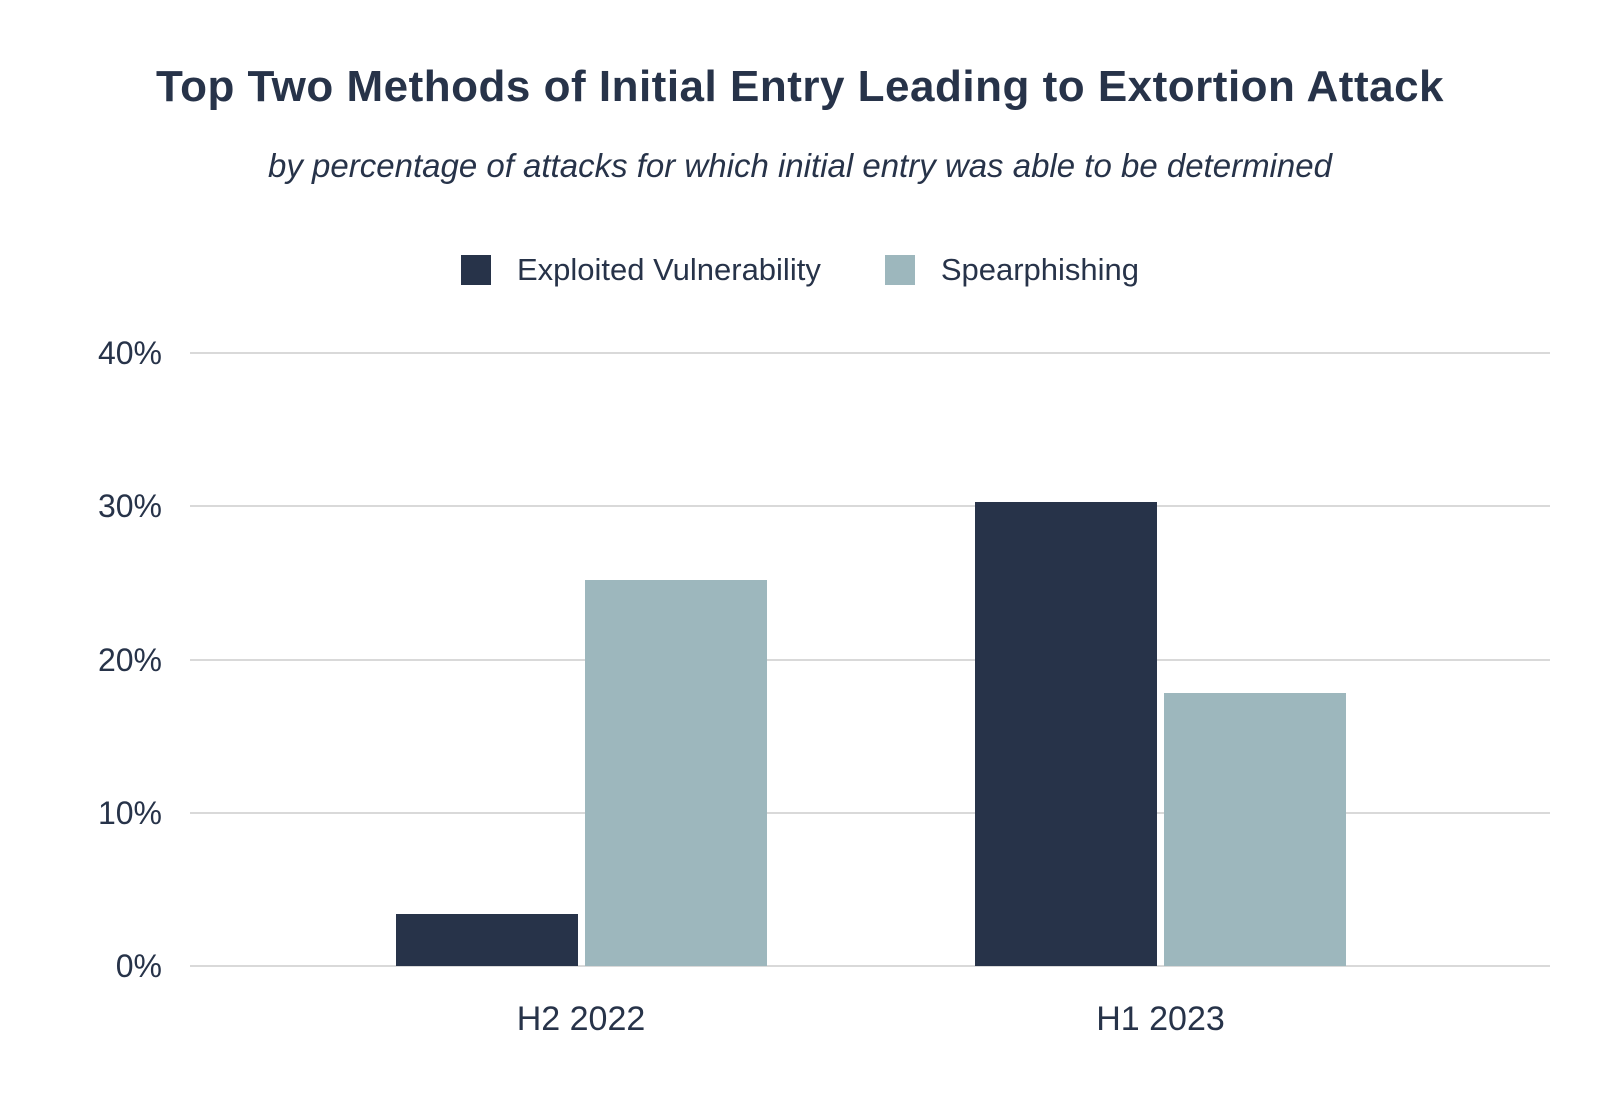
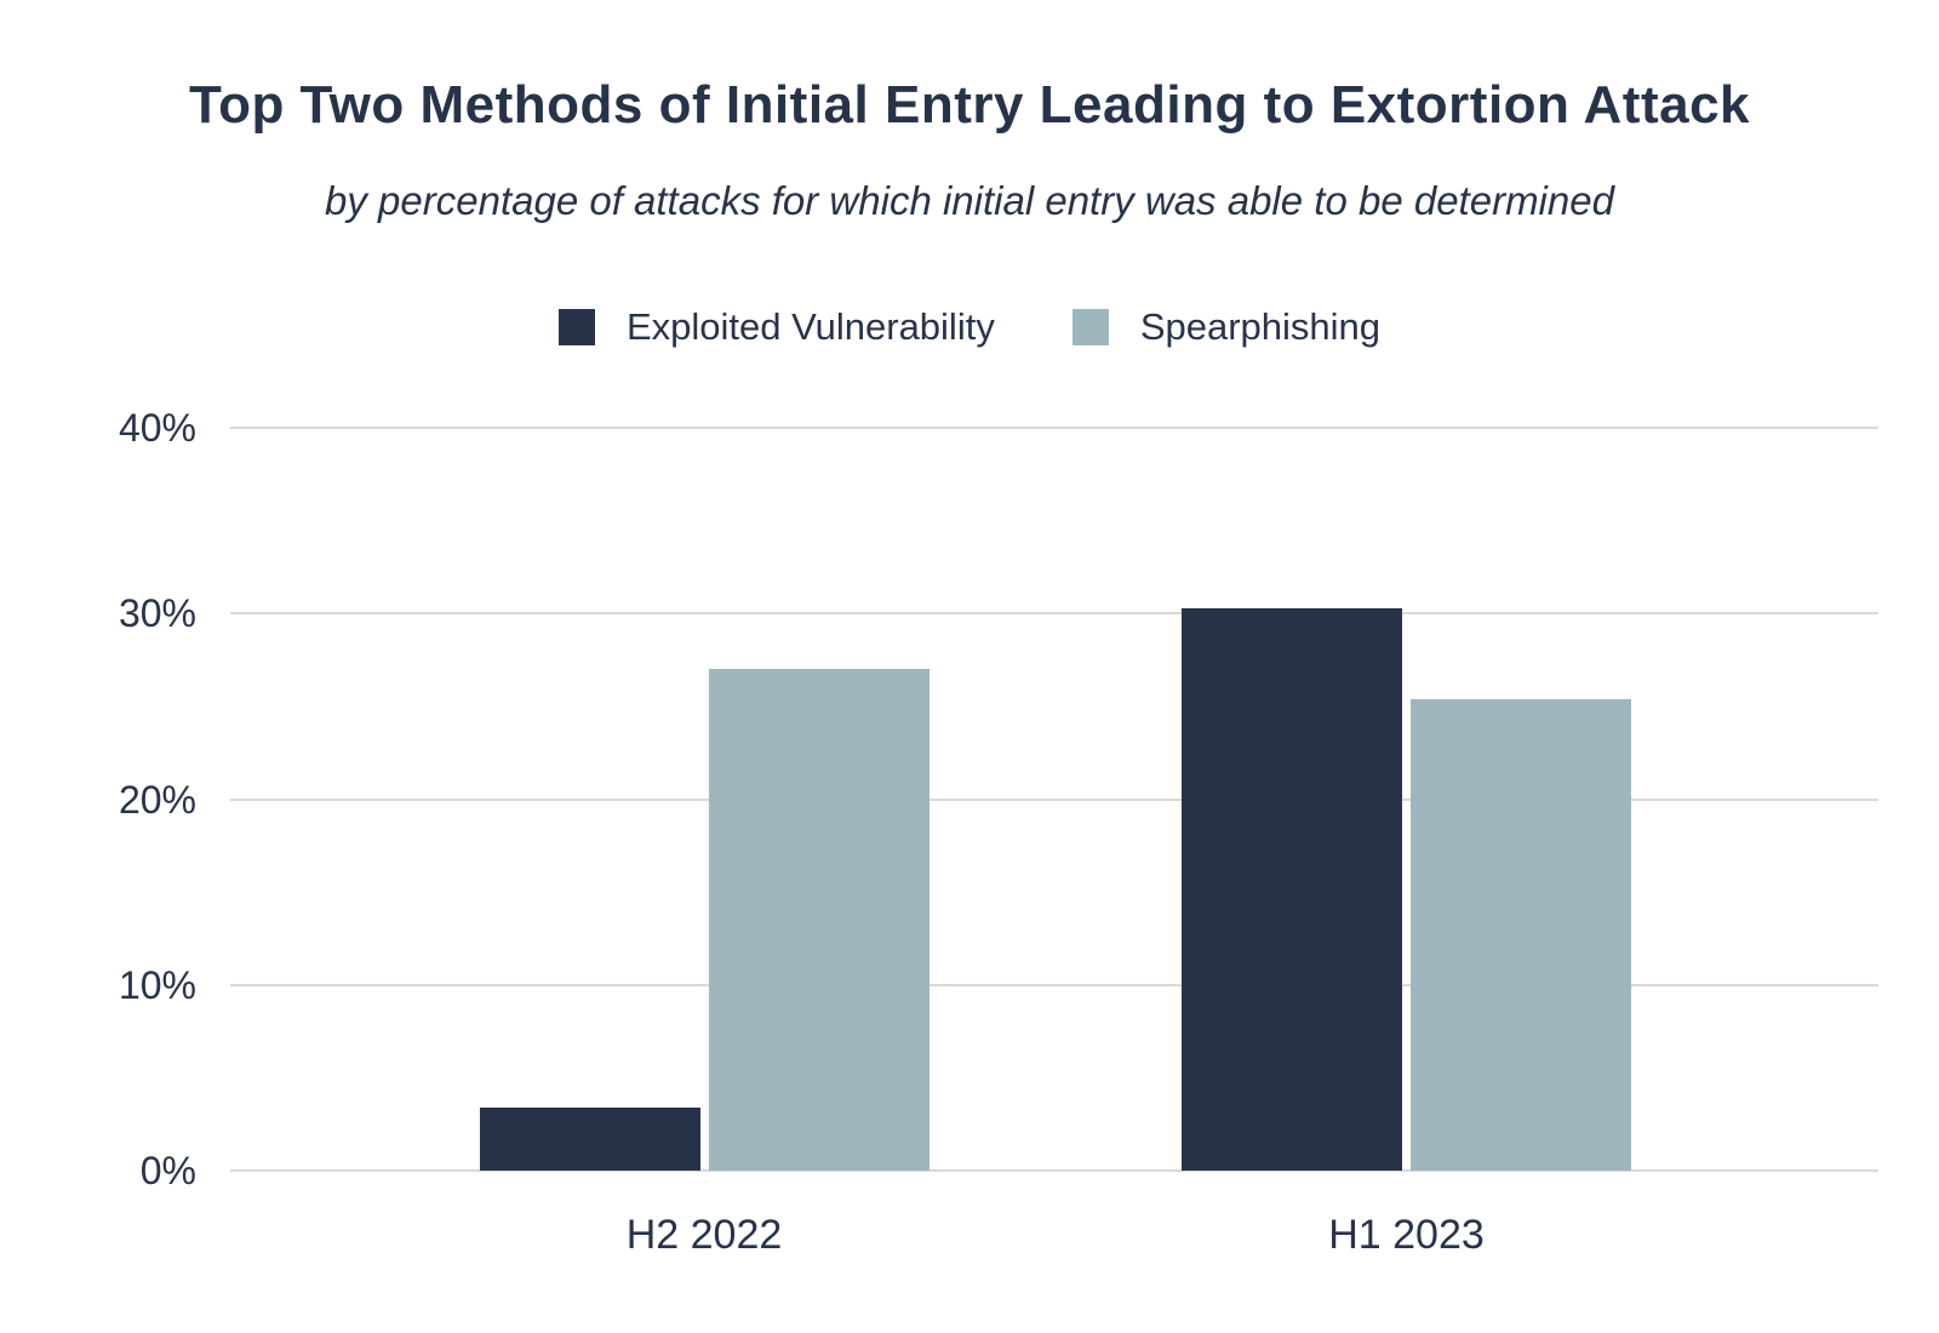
Spearphishing/H2 2022: 25.2% -> 27.0%
Spearphishing/H1 2023: 17.8% -> 25.4%
